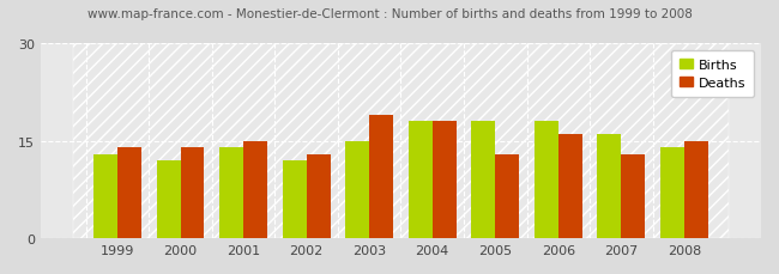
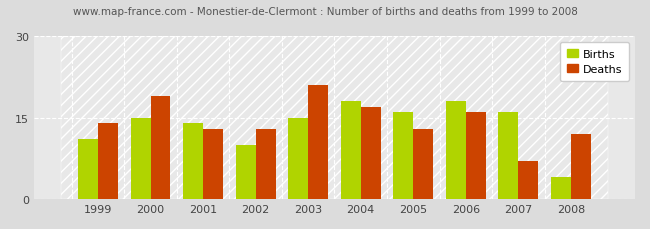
Births/1999: 13 -> 11
Births/2000: 12 -> 15
Deaths/2000: 14 -> 19
Deaths/2001: 15 -> 13
Births/2002: 12 -> 10
Deaths/2003: 19 -> 21
Deaths/2004: 18 -> 17
Births/2005: 18 -> 16
Deaths/2007: 13 -> 7
Births/2008: 14 -> 4
Deaths/2008: 15 -> 12
